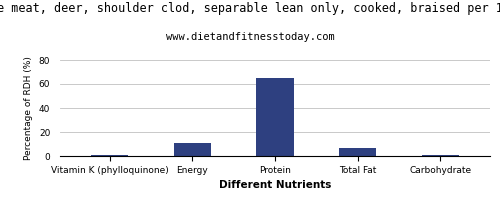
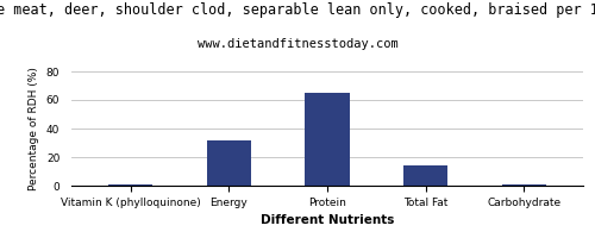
Energy: 11 -> 32
Total Fat: 7 -> 14
